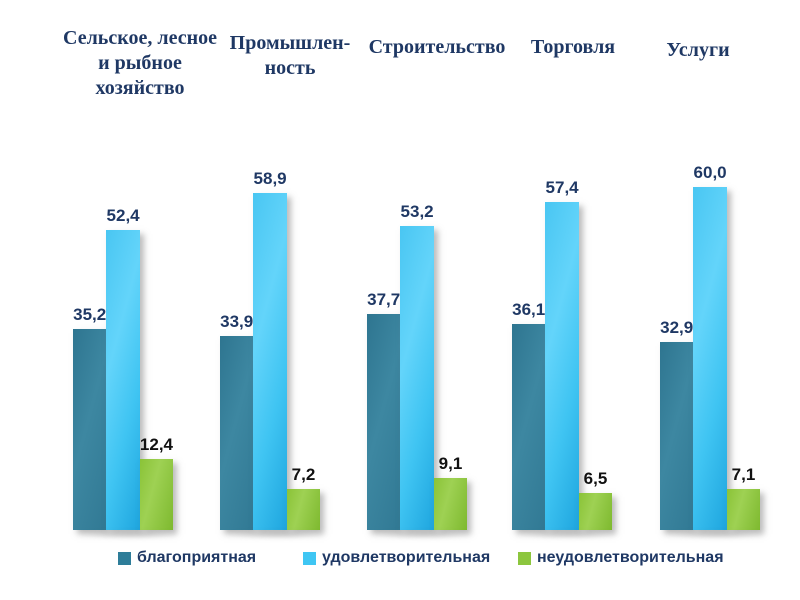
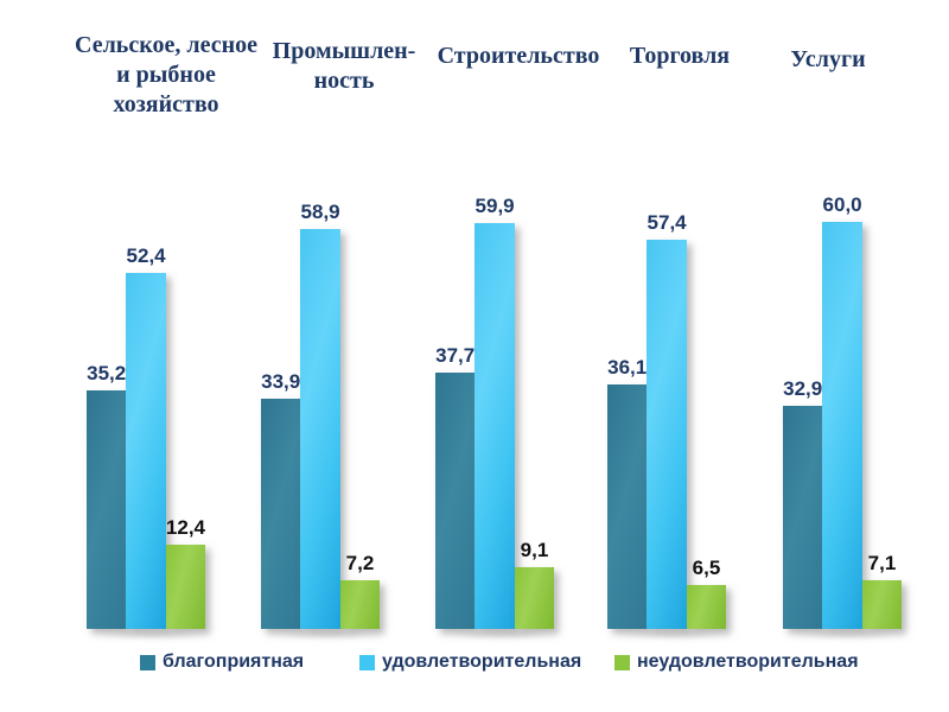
удовлетворительная/Строительство: 53,2 -> 59,9
